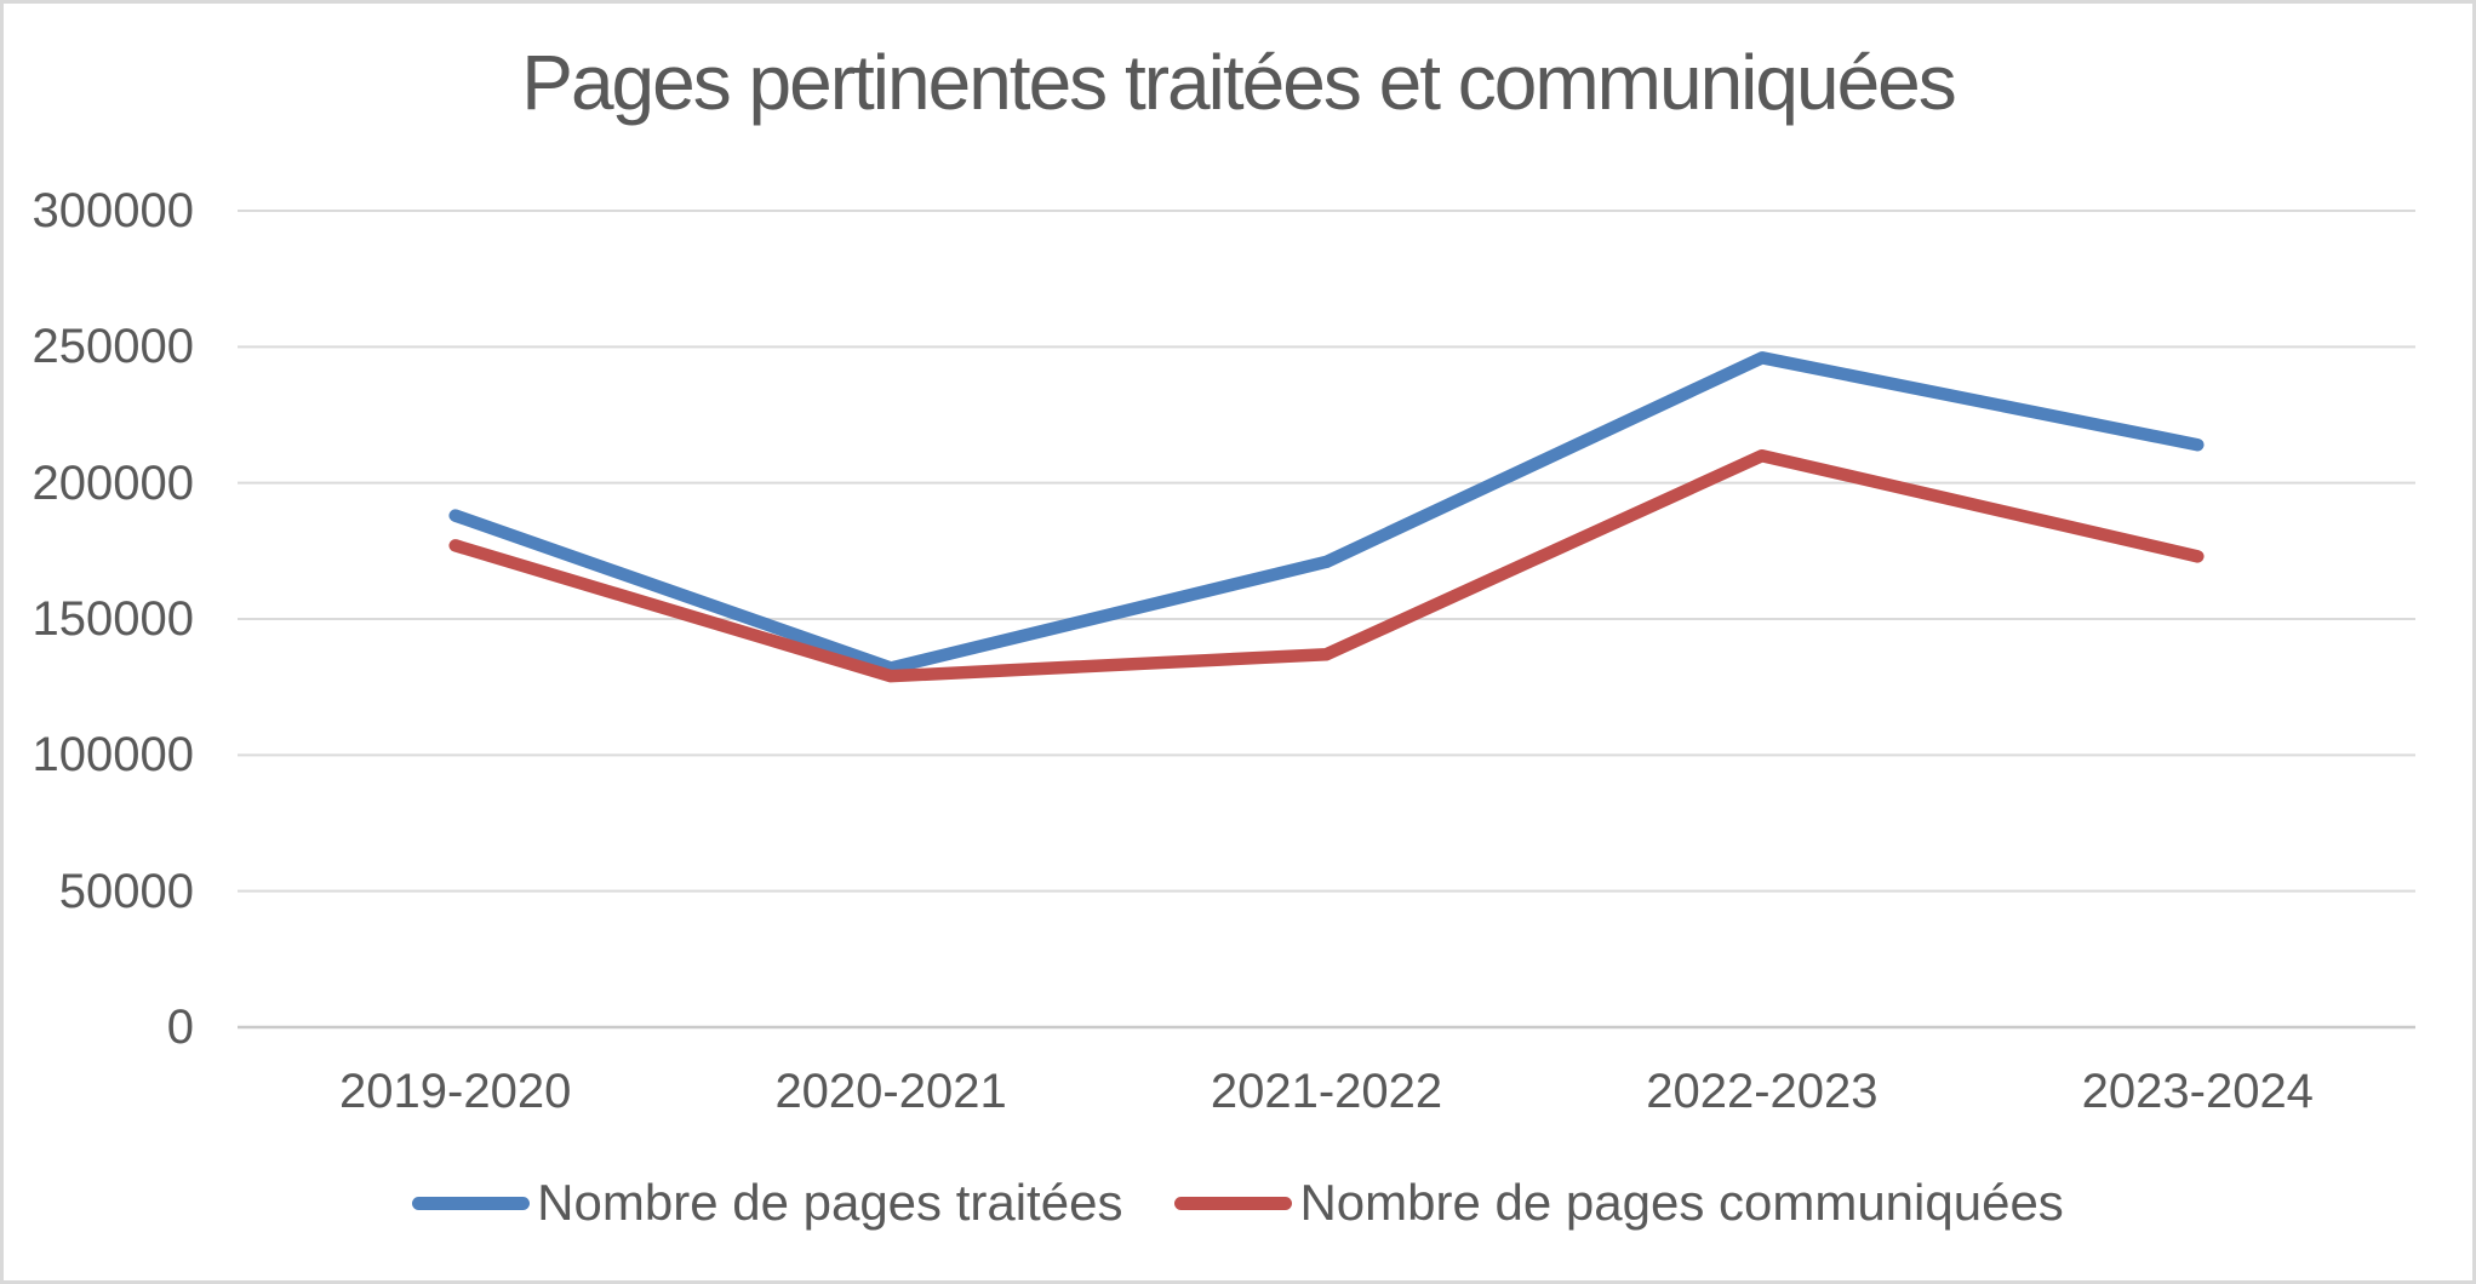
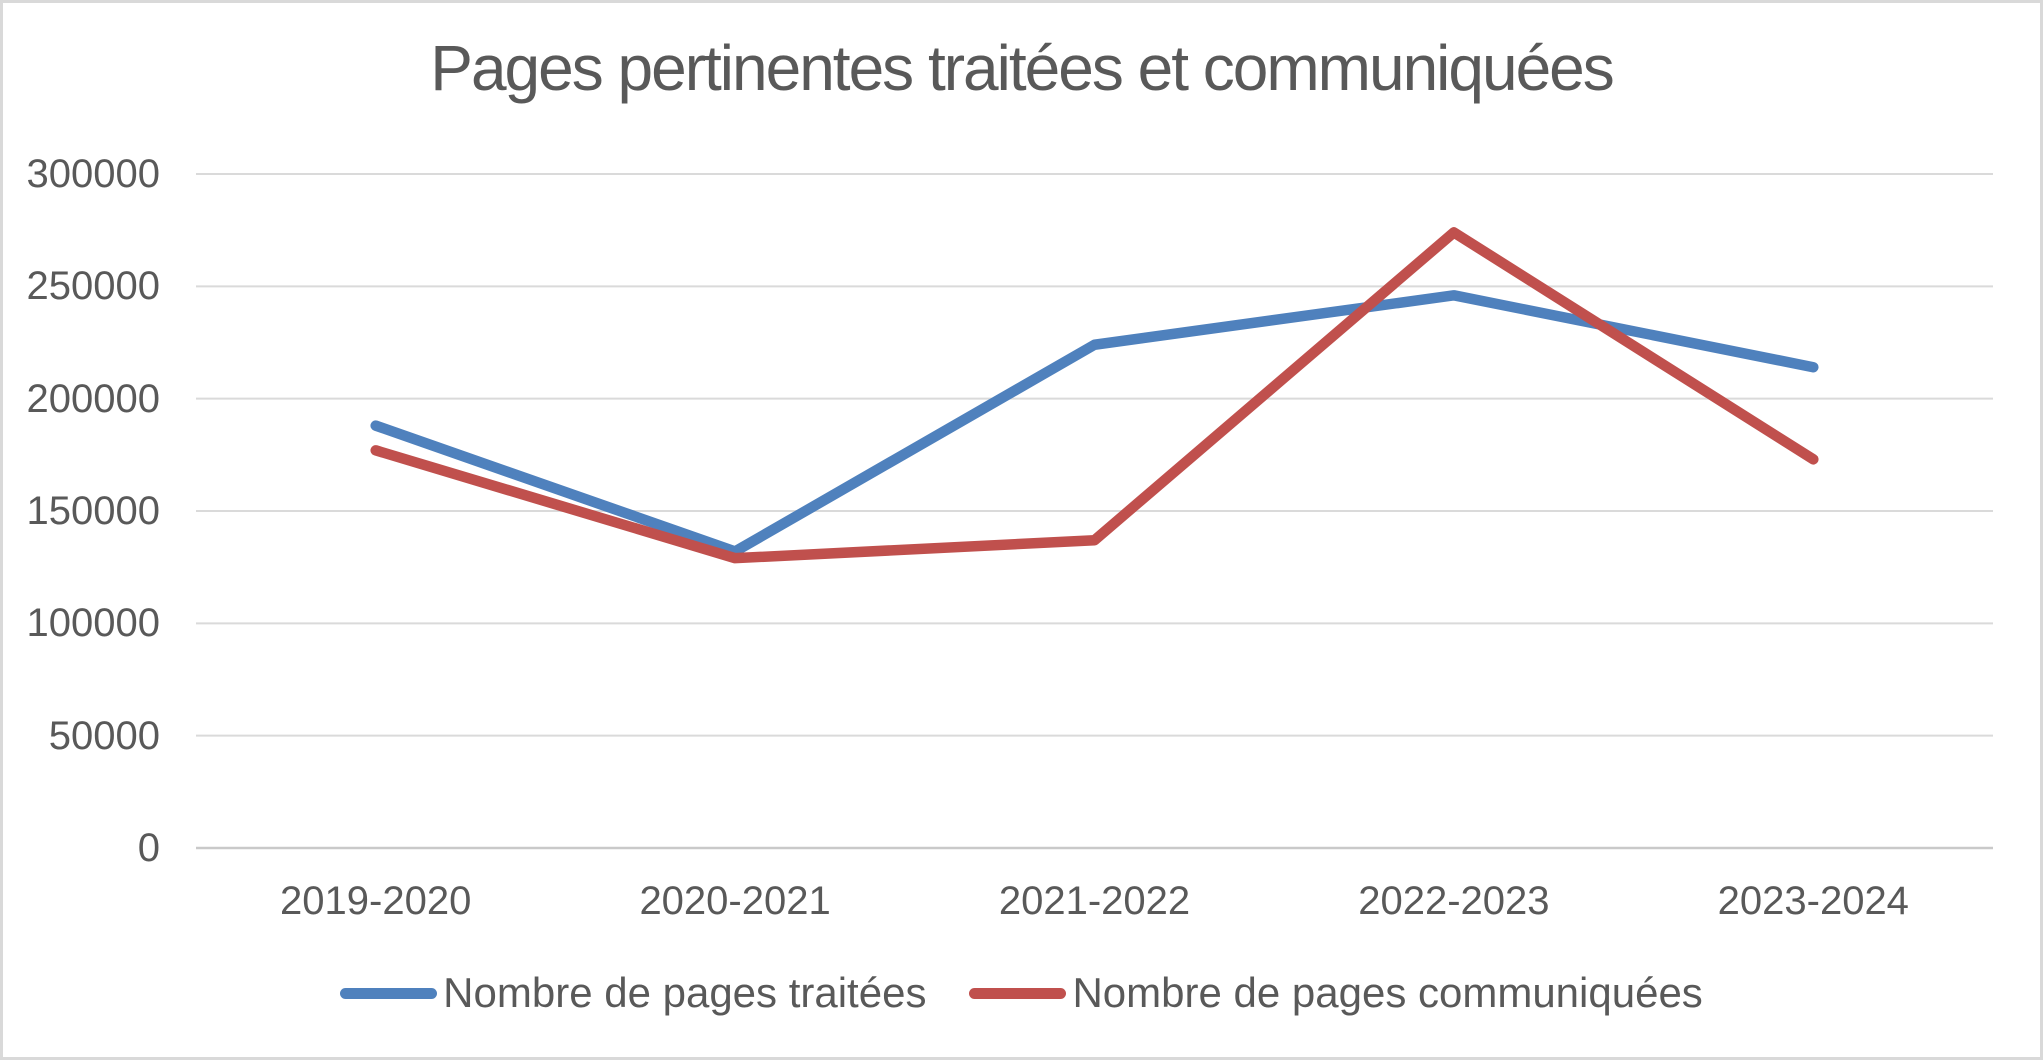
Nombre de pages traitées/2021-2022: 171000 -> 224000
Nombre de pages communiquées/2022-2023: 210000 -> 274000
